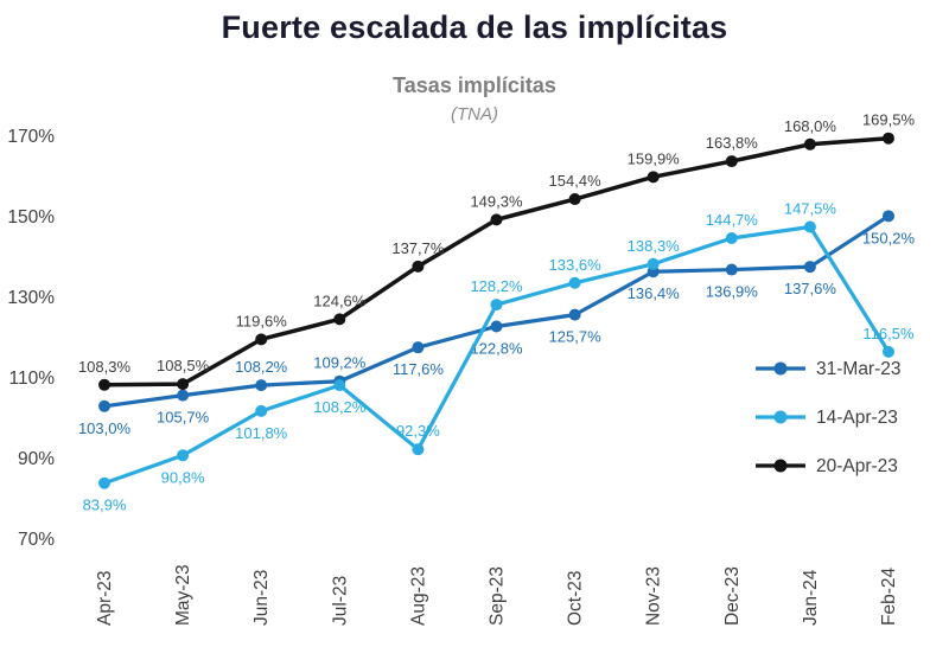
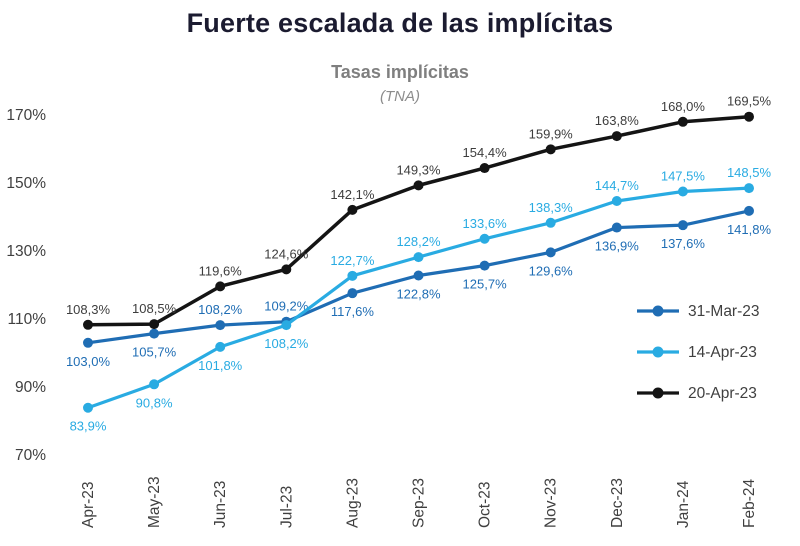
14-Apr-23/Aug-23: 92,3% -> 122,7%
20-Apr-23/Aug-23: 137,7% -> 142,1%
31-Mar-23/Nov-23: 136,4% -> 129,6%
31-Mar-23/Feb-24: 150,2% -> 141,8%
14-Apr-23/Feb-24: 116,5% -> 148,5%
